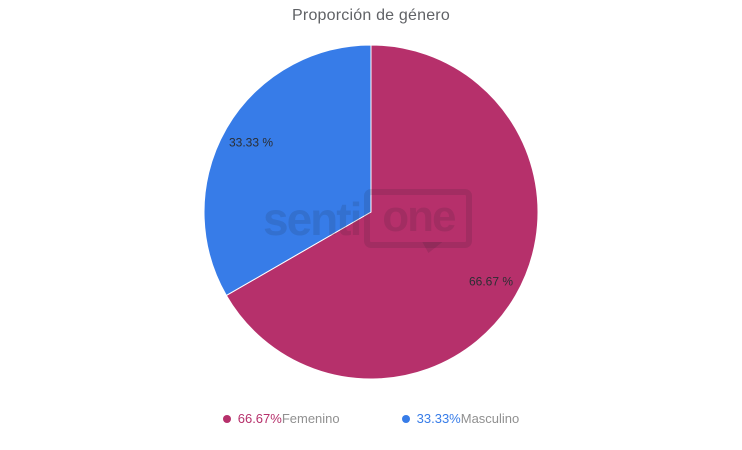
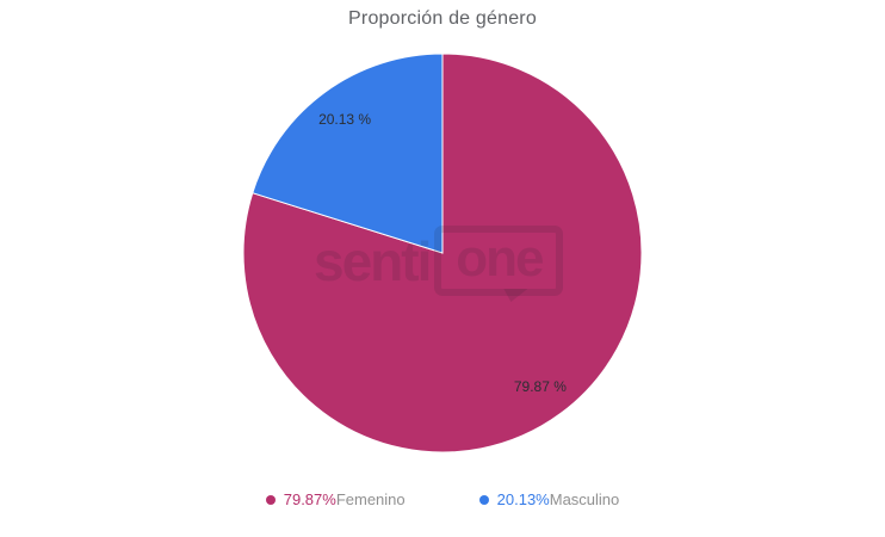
Femenino: 66.67% -> 79.87%
Masculino: 33.33% -> 20.13%
